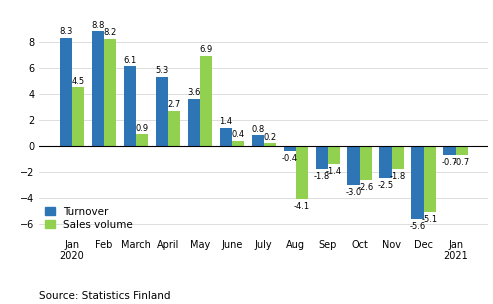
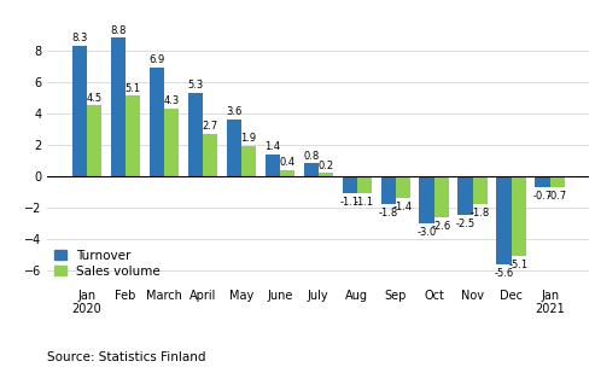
Sales volume/Feb: 8.2 -> 5.1
Turnover/March: 6.1 -> 6.9
Sales volume/March: 0.9 -> 4.3
Sales volume/May: 6.9 -> 1.9
Turnover/Aug: -0.4 -> -1.1
Sales volume/Aug: -4.1 -> -1.1
